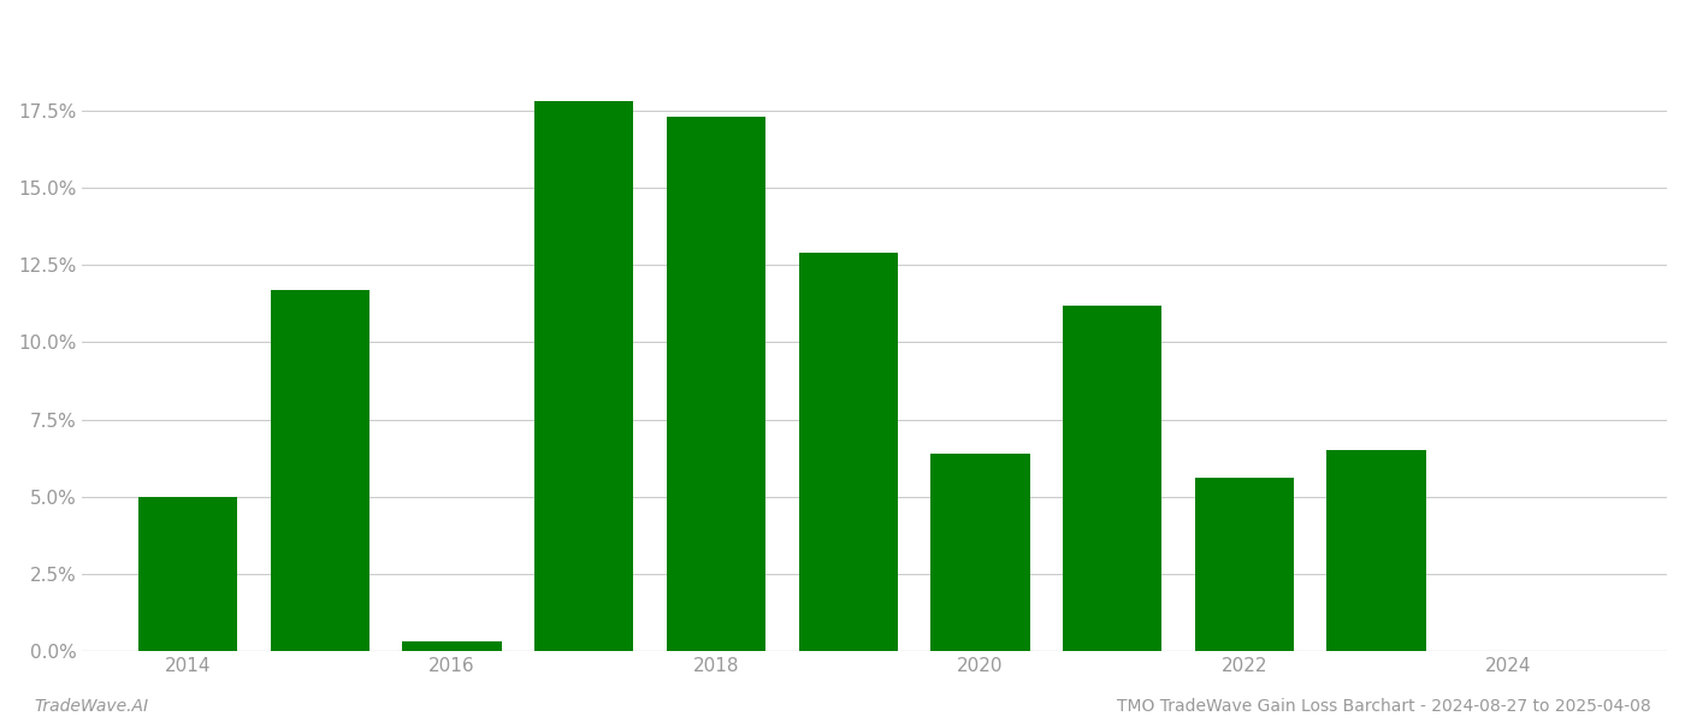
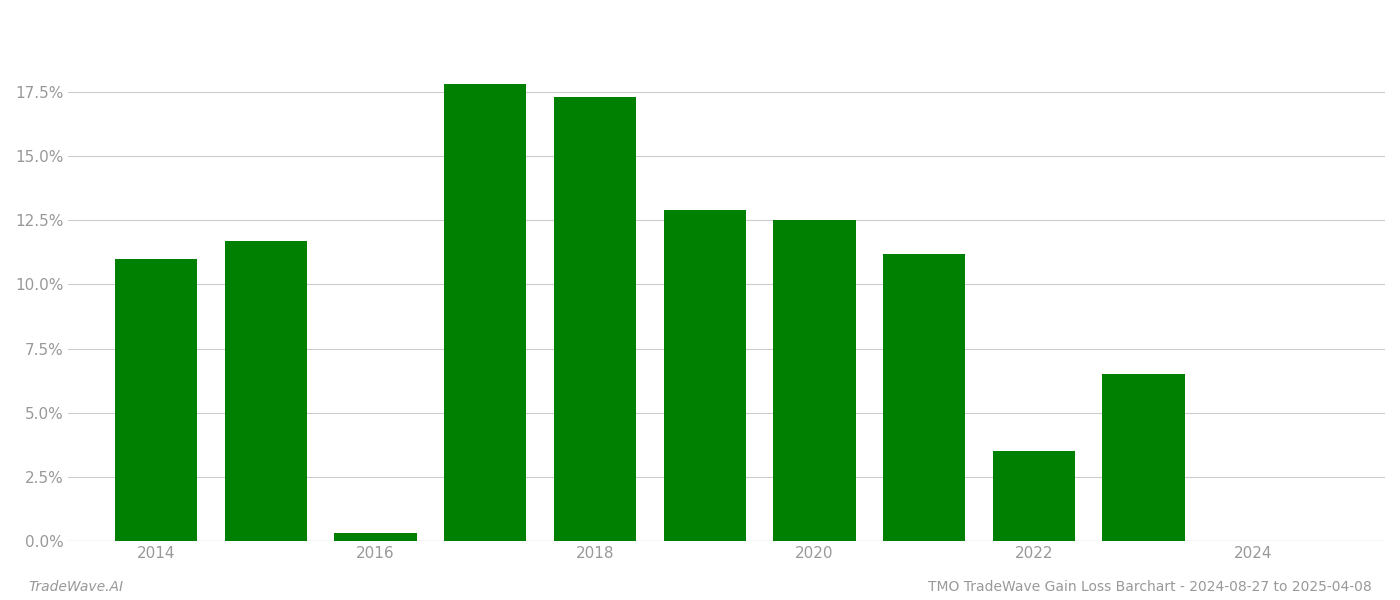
2014: 5.0% -> 11.0%
2020: 6.4% -> 12.5%
2022: 5.6% -> 3.5%
